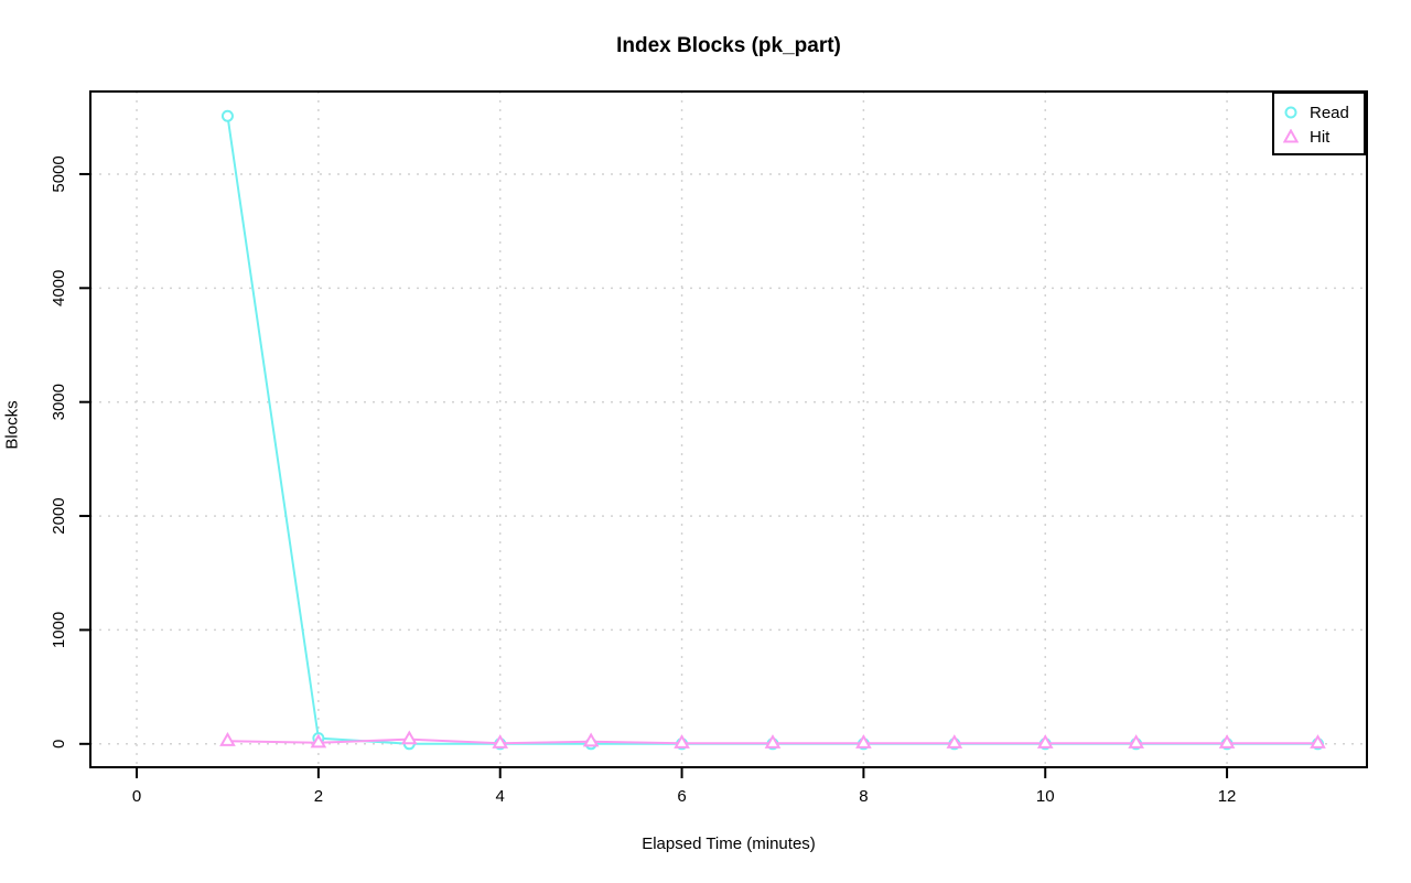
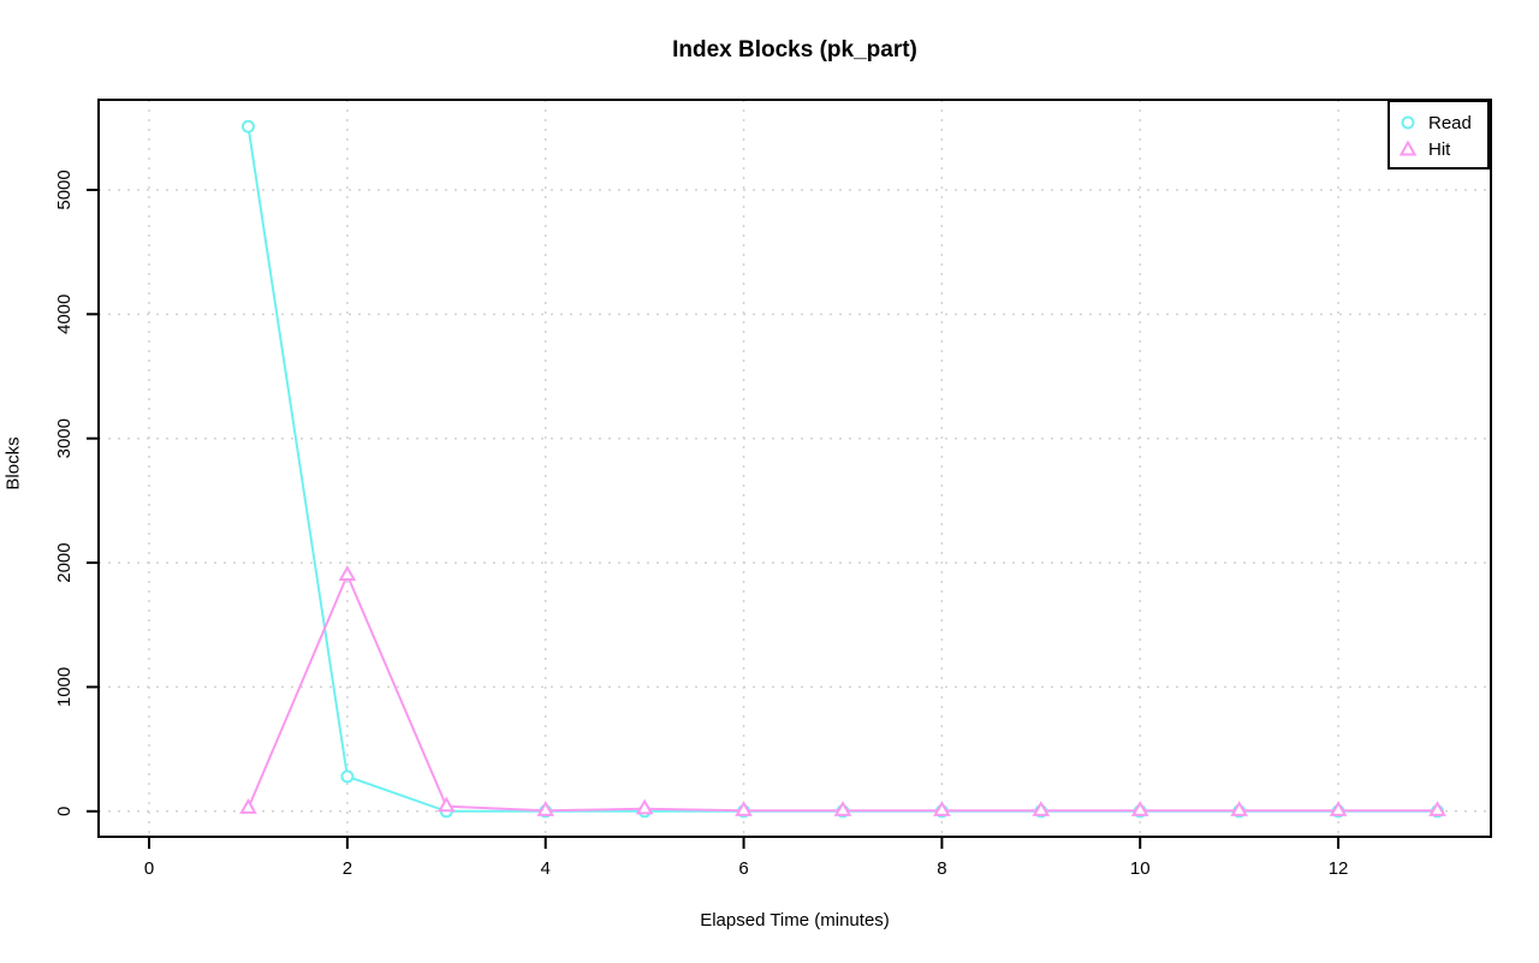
Read/2: 50 -> 280
Hit/2: 10 -> 1900
